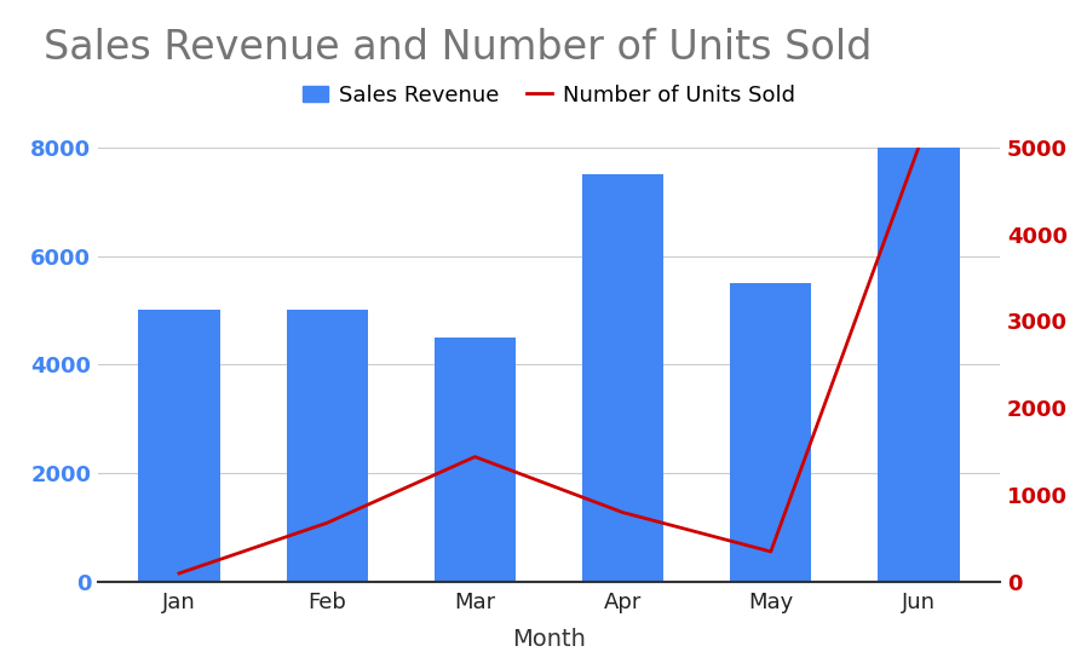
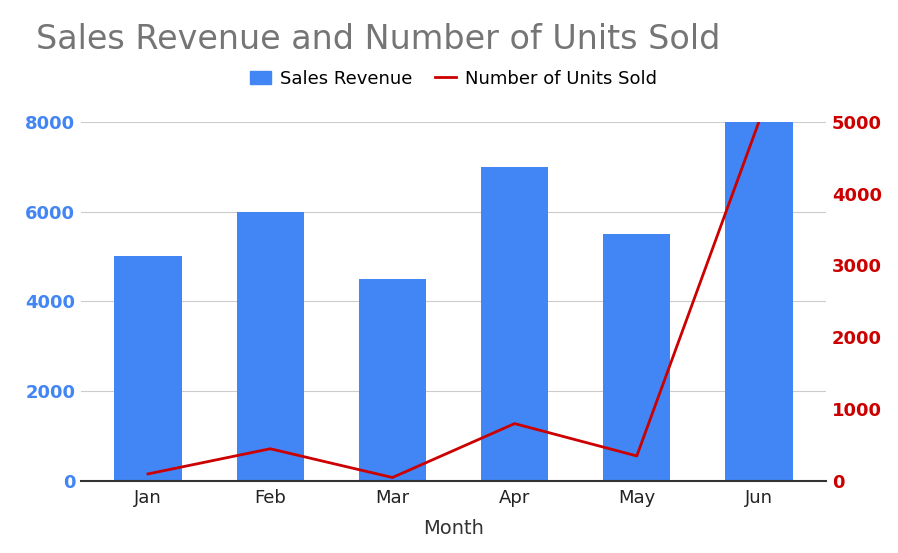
Sales Revenue/Feb: 5000 -> 6000
Number of Units Sold/Feb: 680 -> 450
Number of Units Sold/Mar: 1440 -> 50
Sales Revenue/Apr: 7500 -> 7000
